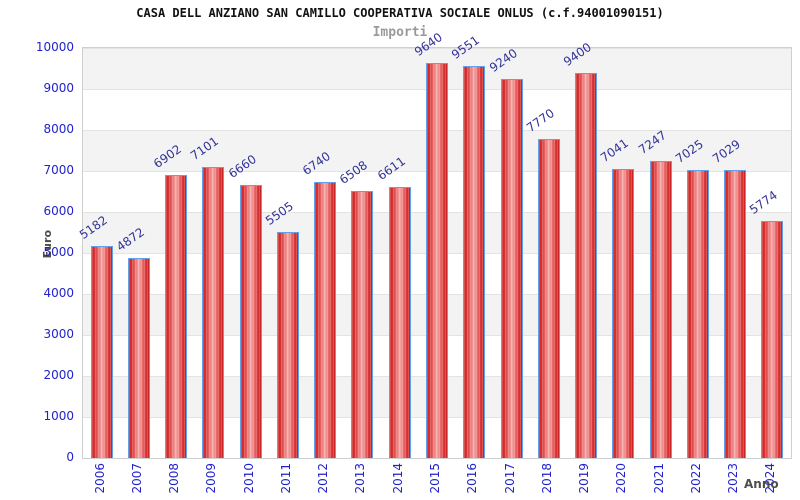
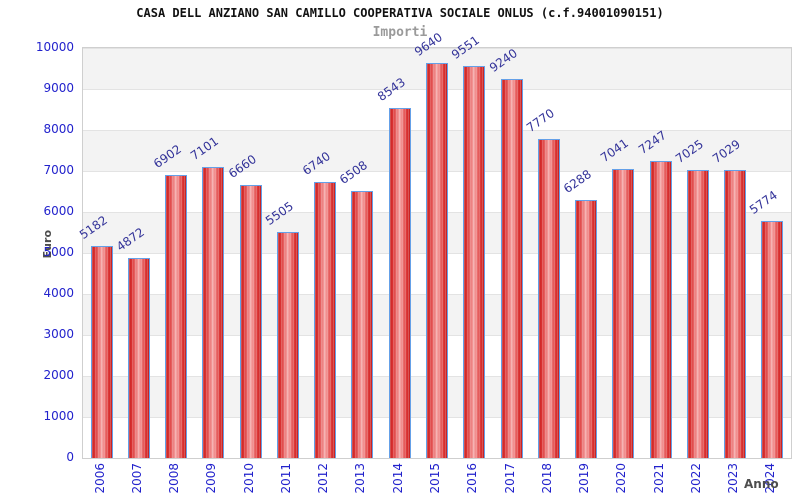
2014: 6611 -> 8543
2019: 9400 -> 6288
